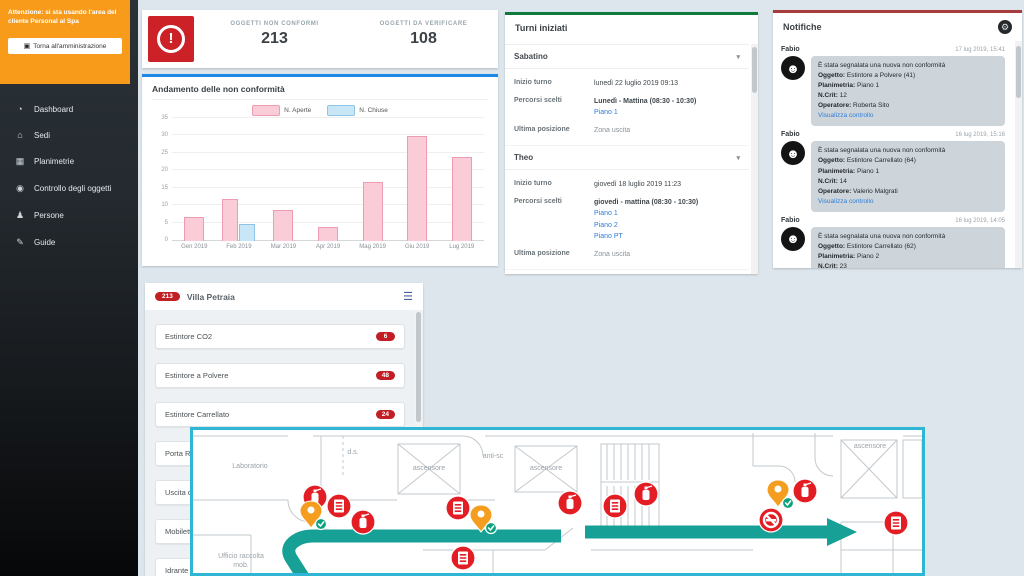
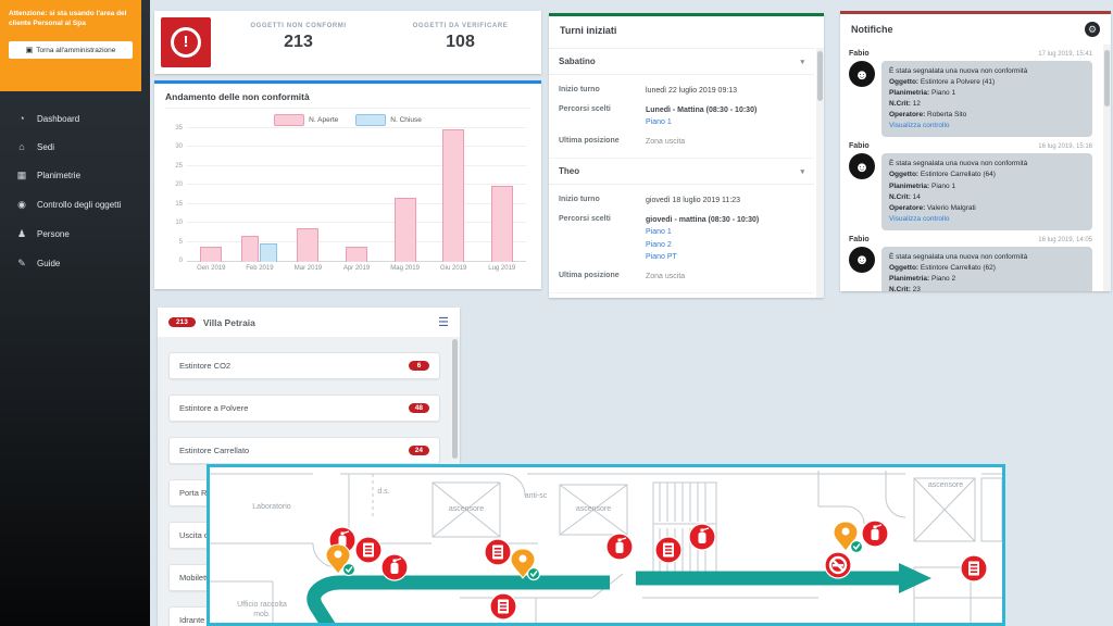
N. Aperte/Gen 2019: 7 -> 4
N. Aperte/Feb 2019: 12 -> 7
N. Aperte/Giu 2019: 30 -> 35
N. Aperte/Lug 2019: 24 -> 20
